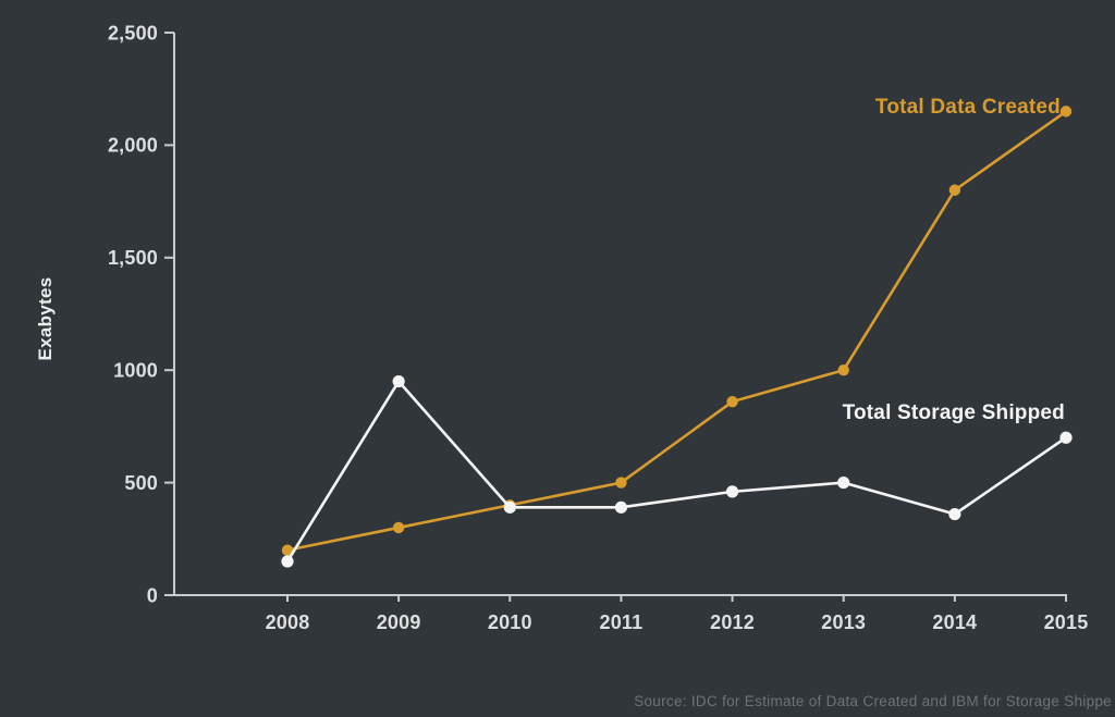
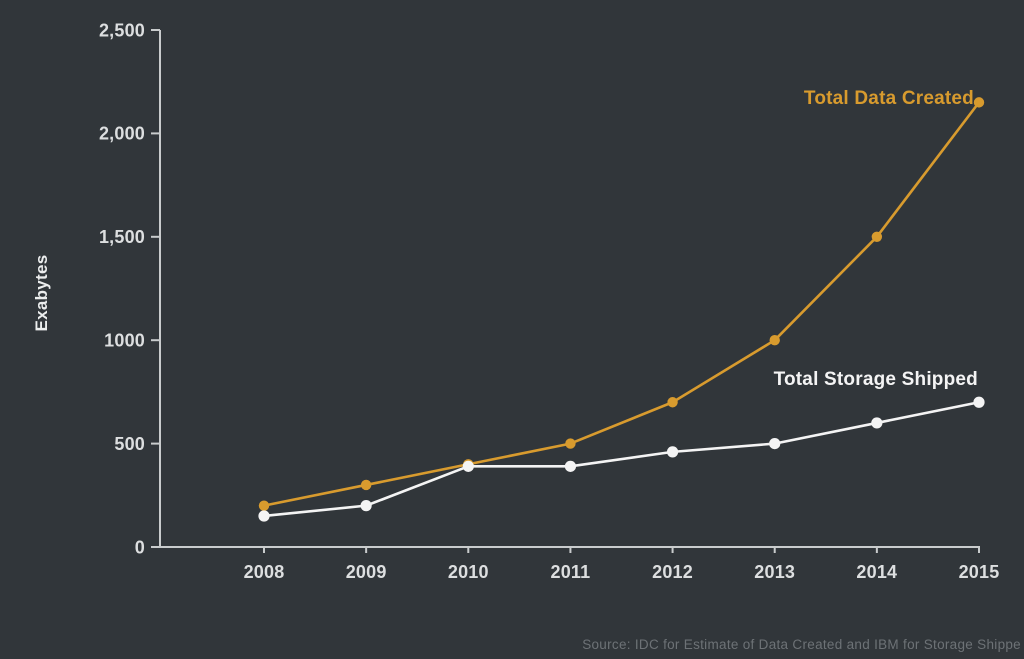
Total Storage Shipped/2009: 950 -> 200
Total Data Created/2012: 860 -> 700
Total Data Created/2014: 1800 -> 1500
Total Storage Shipped/2014: 360 -> 600
